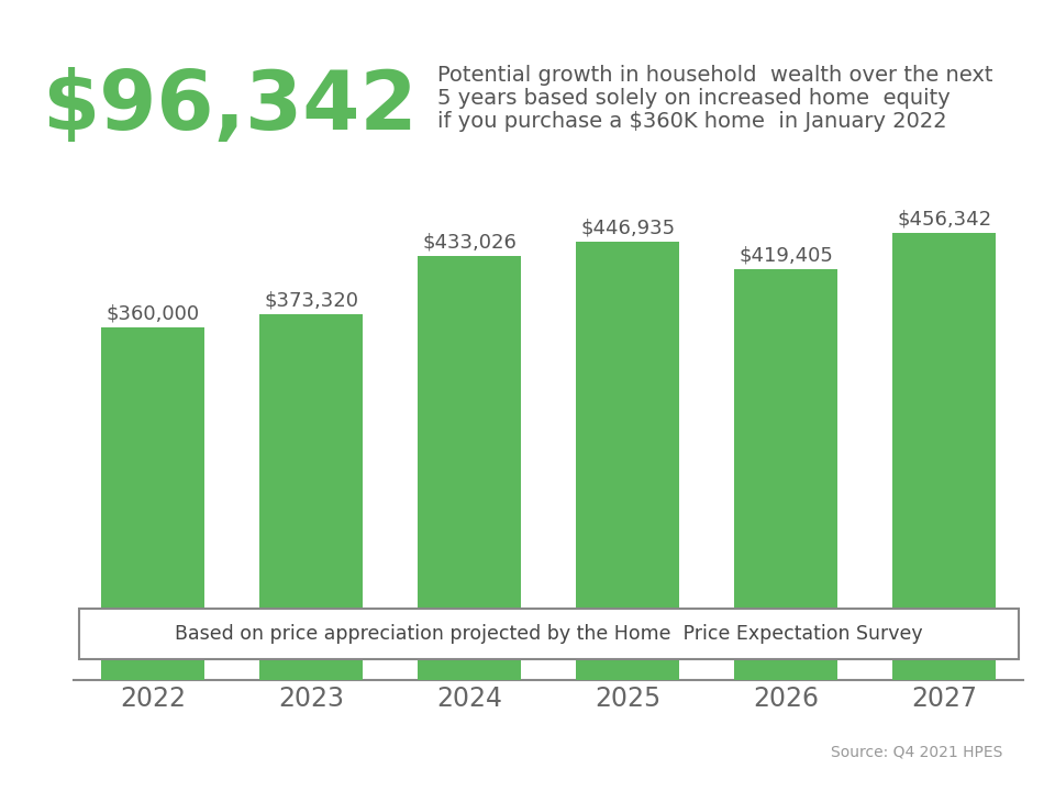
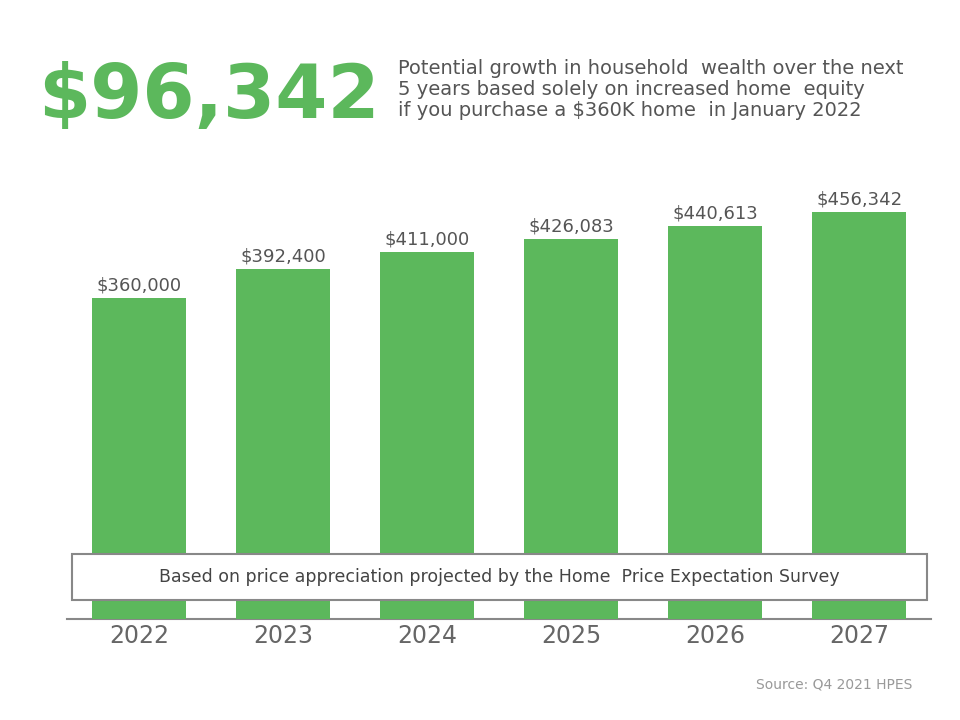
2023: $373,320 -> $392,400
2024: $433,026 -> $411,000
2025: $446,935 -> $426,083
2026: $419,405 -> $440,613
